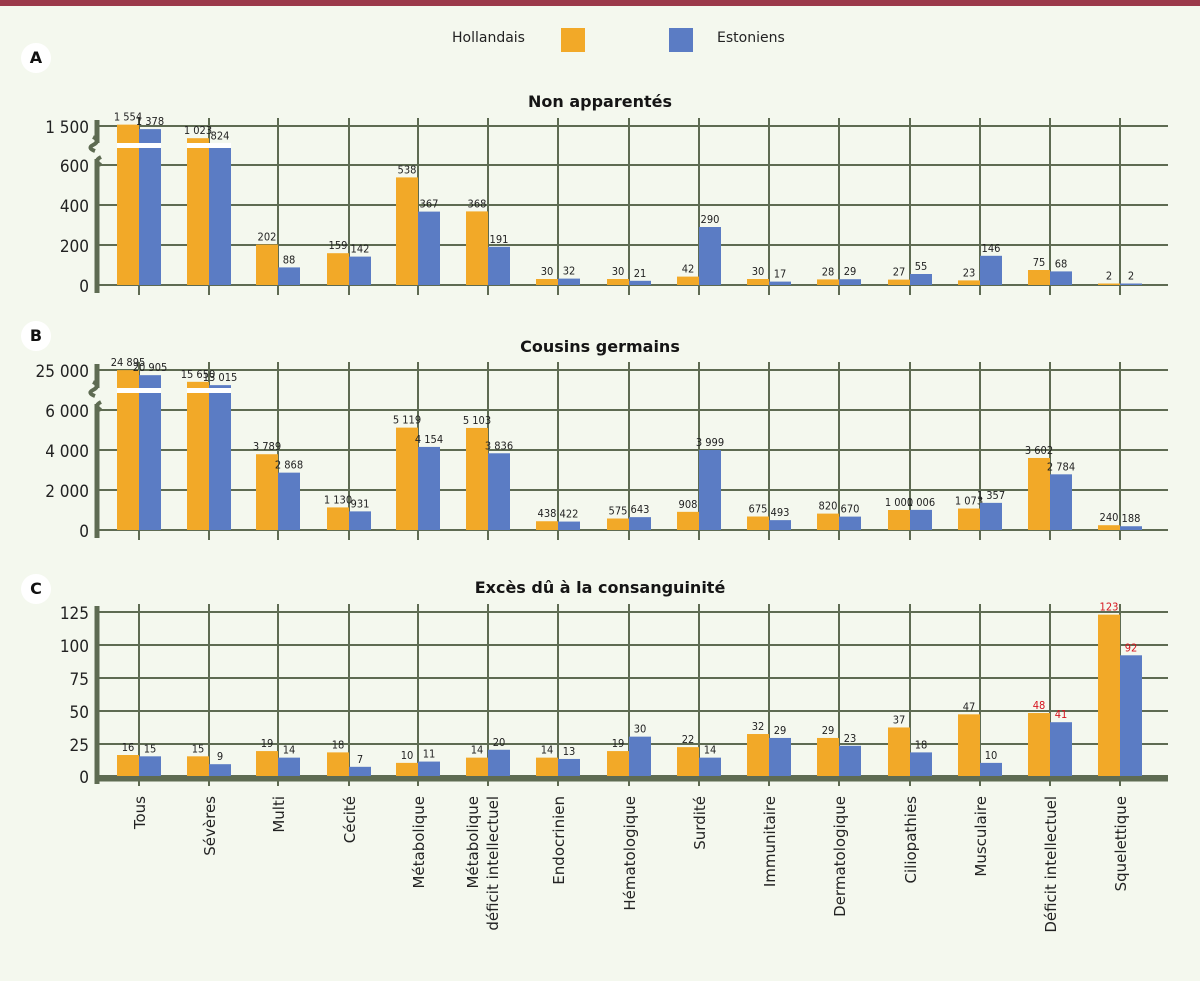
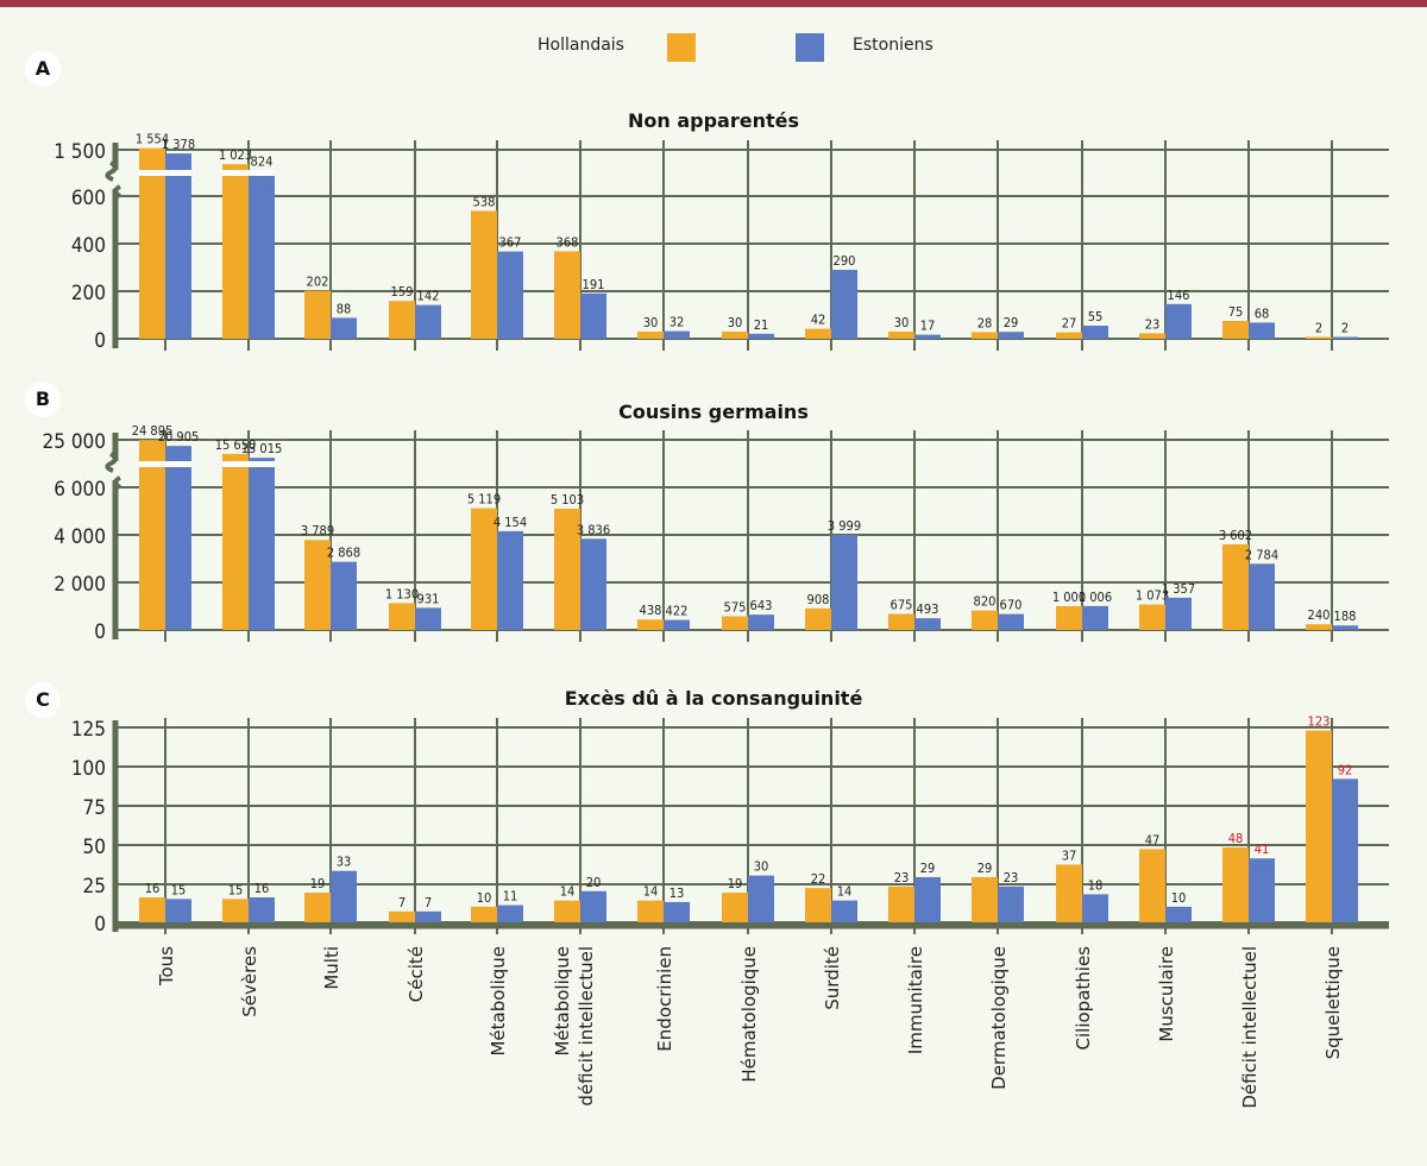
Excès dû à la consanguinité/Estoniens/Sévères: 9 -> 16
Excès dû à la consanguinité/Estoniens/Multi: 14 -> 33
Excès dû à la consanguinité/Hollandais/Cécité: 18 -> 7
Excès dû à la consanguinité/Hollandais/Immunitaire: 32 -> 23
